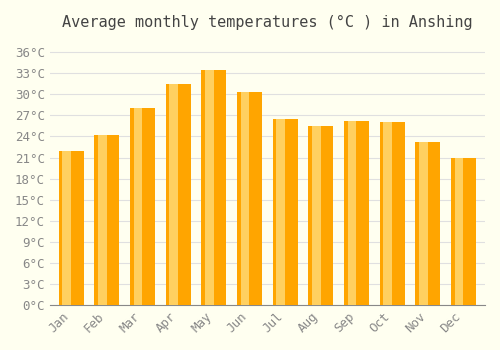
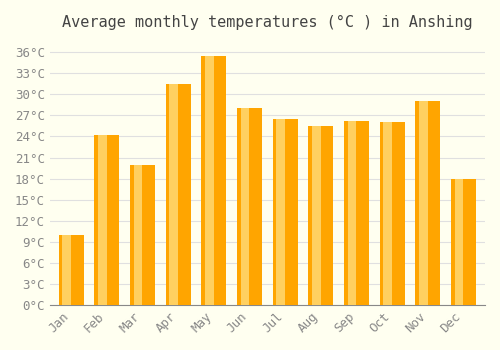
Jan: 22.0°C -> 10.0°C
Mar: 28.0°C -> 20.0°C
May: 33.5°C -> 35.4°C
Jun: 30.3°C -> 28.0°C
Nov: 23.2°C -> 29.0°C
Dec: 21.0°C -> 18.0°C
